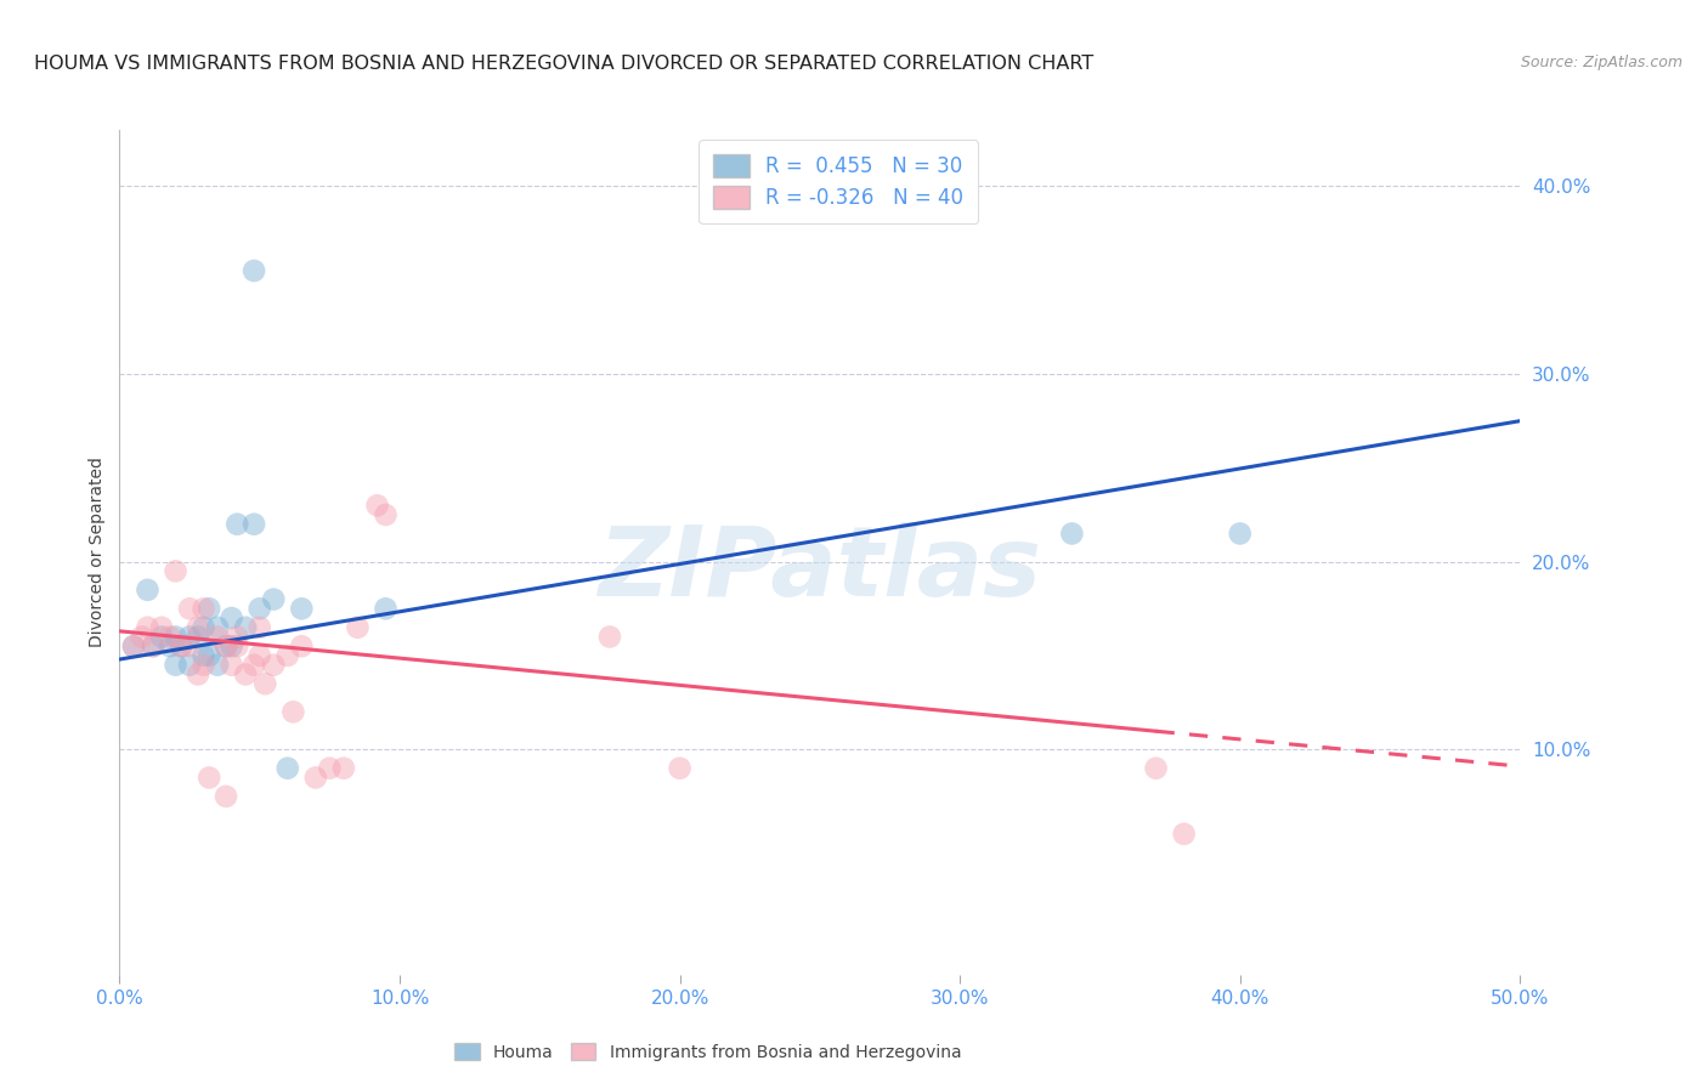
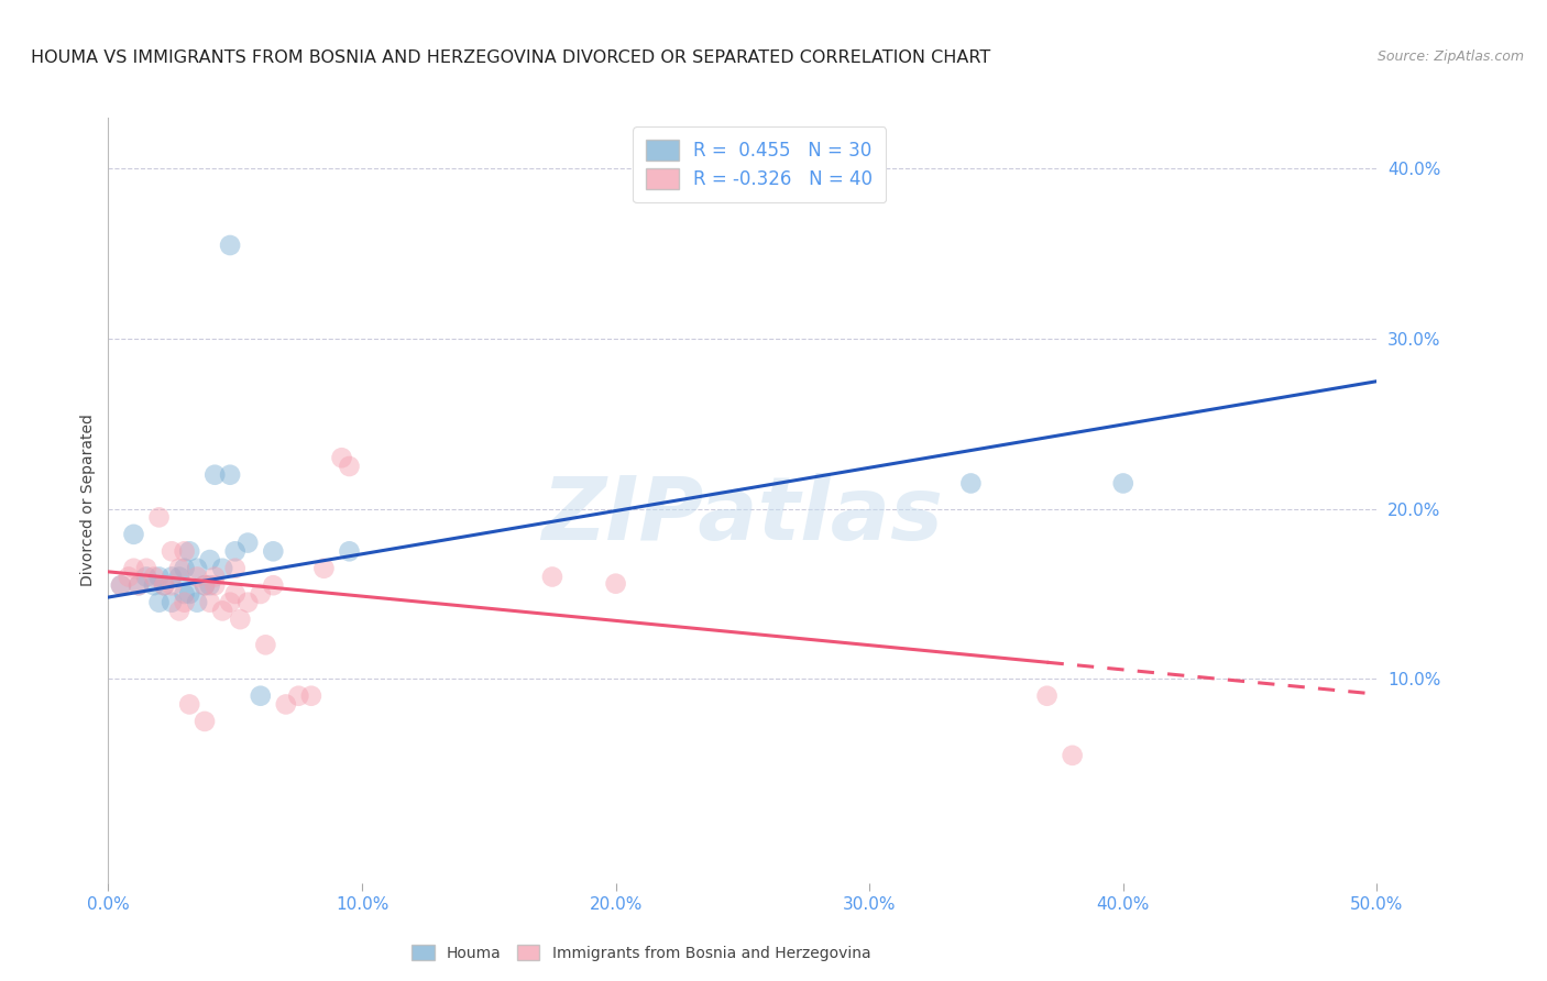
Immigrants from Bosnia and Herzegovina/20.0%: 9.0% -> 15.6%
